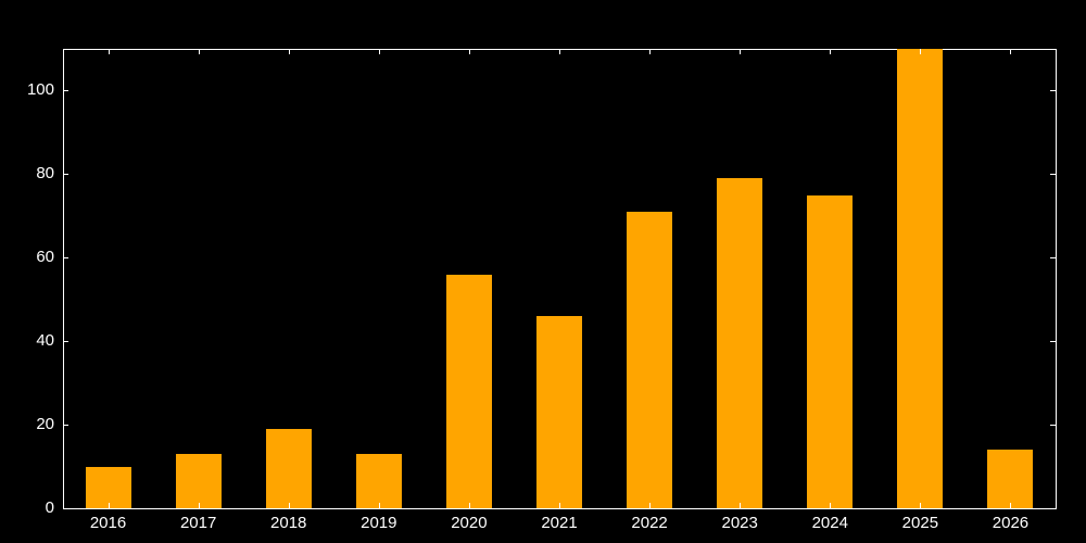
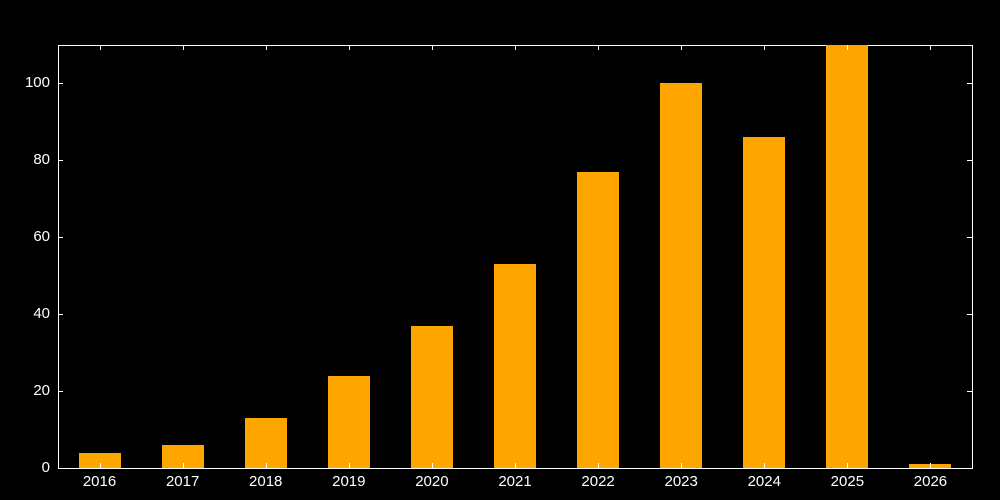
2016: 10 -> 4
2017: 13 -> 6
2018: 19 -> 13
2019: 13 -> 24
2020: 56 -> 37
2021: 46 -> 53
2022: 71 -> 77
2023: 79 -> 100
2024: 75 -> 86
2026: 14 -> 1
